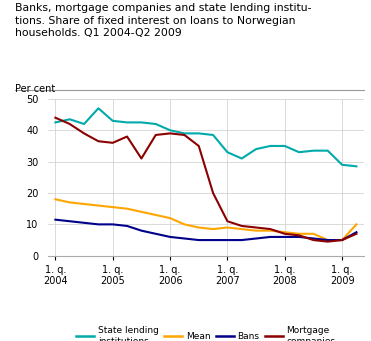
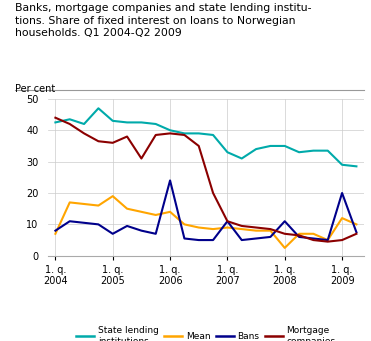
Mean/1. q. 2004: 18.0 -> 7.0
Bans/1. q. 2004: 11.5 -> 8.0
Mean/1. q. 2005: 15.5 -> 19.0
Bans/1. q. 2005: 10.0 -> 7.0
Mean/1. q. 2006: 12.0 -> 14.0
Bans/1. q. 2006: 6.0 -> 24.0
Bans/1. q. 2007: 5.0 -> 11.0
Mean/1. q. 2008: 7.5 -> 2.5
Bans/1. q. 2008: 6.0 -> 11.0
Mean/1. q. 2009: 5.0 -> 12.0
Bans/1. q. 2009: 5.0 -> 20.0
